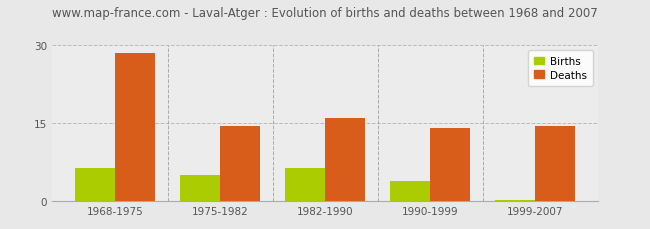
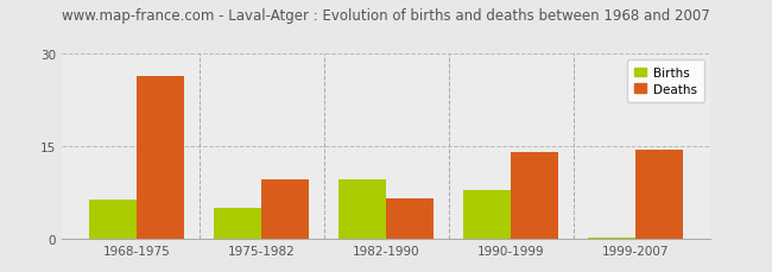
Deaths/1968-1975: 28.5 -> 26.4
Deaths/1975-1982: 14.5 -> 9.6
Births/1982-1990: 6.5 -> 9.6
Deaths/1982-1990: 16.0 -> 6.6
Births/1990-1999: 4.0 -> 8.0
